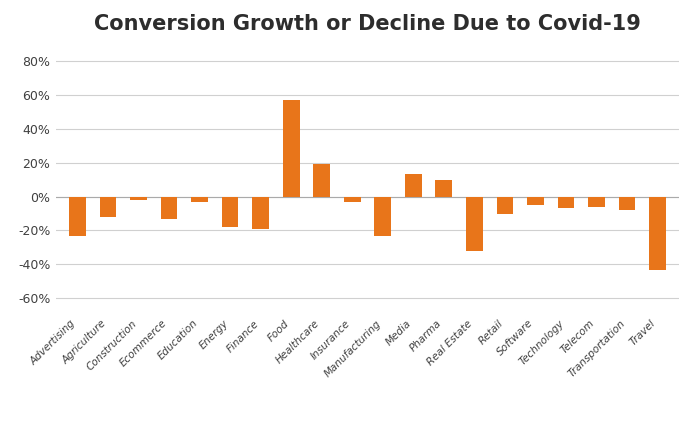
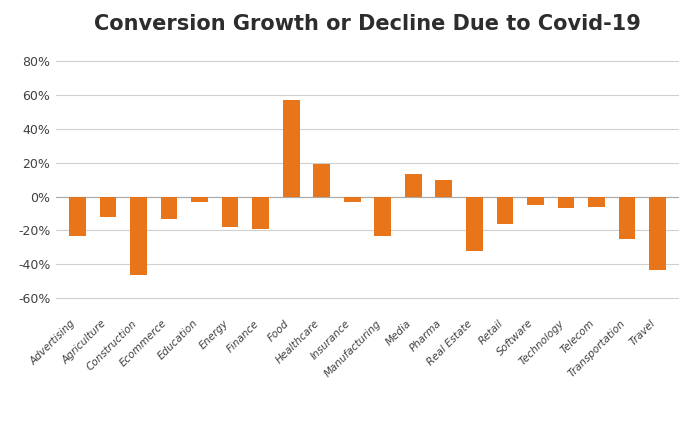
Construction: -2% -> -46%
Retail: -10% -> -16%
Transportation: -8% -> -25%
